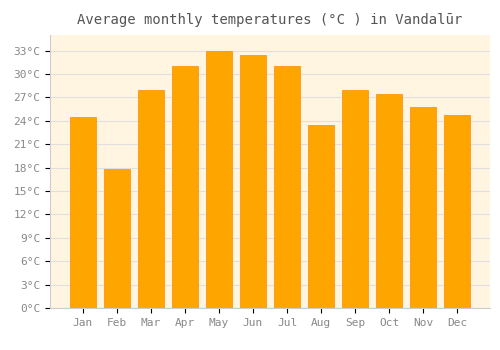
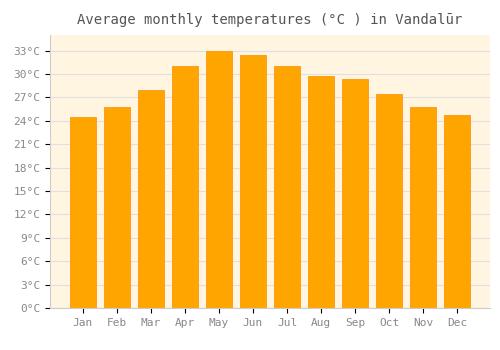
Feb: 17.8°C -> 25.8°C
Aug: 23.4°C -> 29.8°C
Sep: 28.0°C -> 29.3°C
